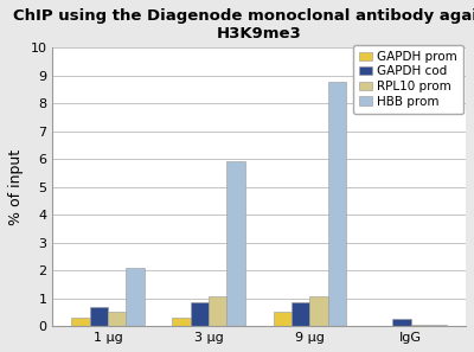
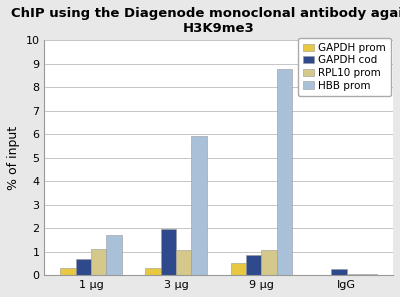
RPL10 prom/1 μg: 0.50 -> 1.10
HBB prom/1 μg: 2.10 -> 1.70
GAPDH cod/3 μg: 0.88 -> 1.95
